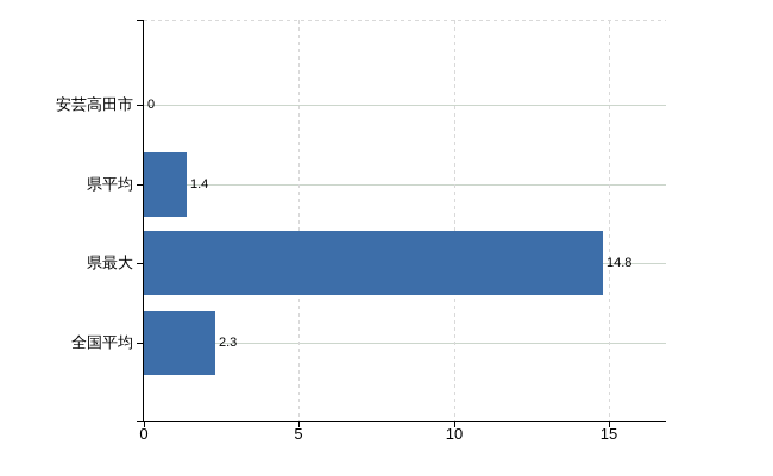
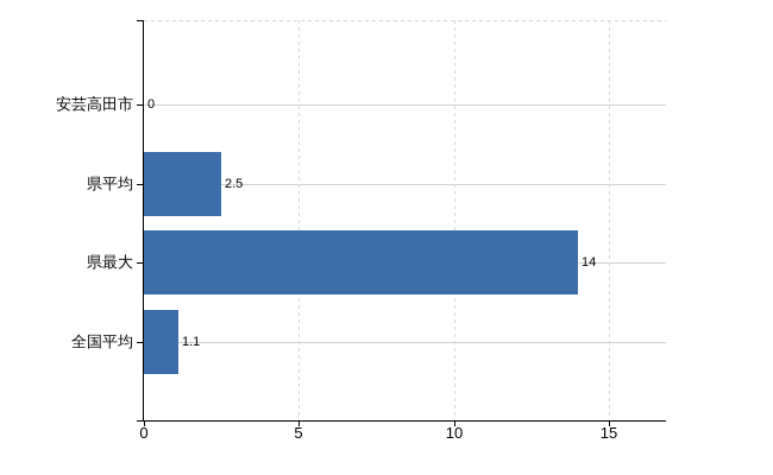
県平均: 1.4 -> 2.5
県最大: 14.8 -> 14
全国平均: 2.3 -> 1.1
